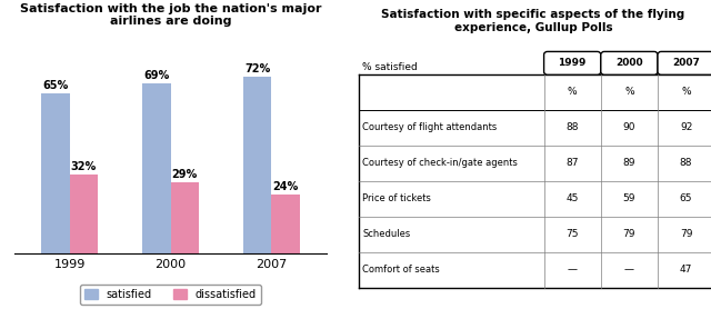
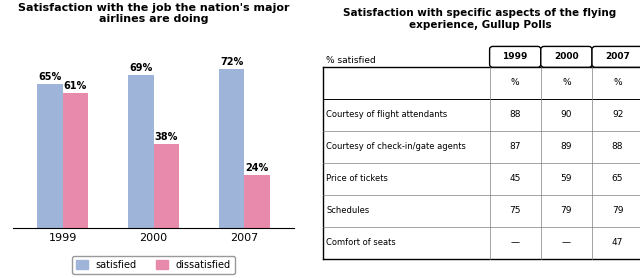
dissatisfied/1999: 32% -> 61%
dissatisfied/2000: 29% -> 38%
